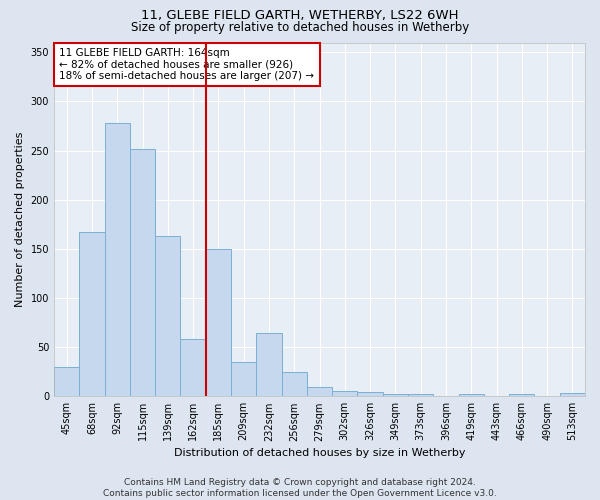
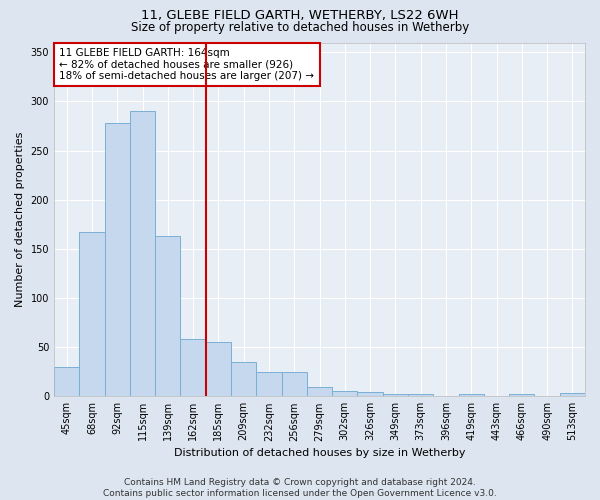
115sqm: 252 -> 290
185sqm: 150 -> 55
232sqm: 64 -> 25
